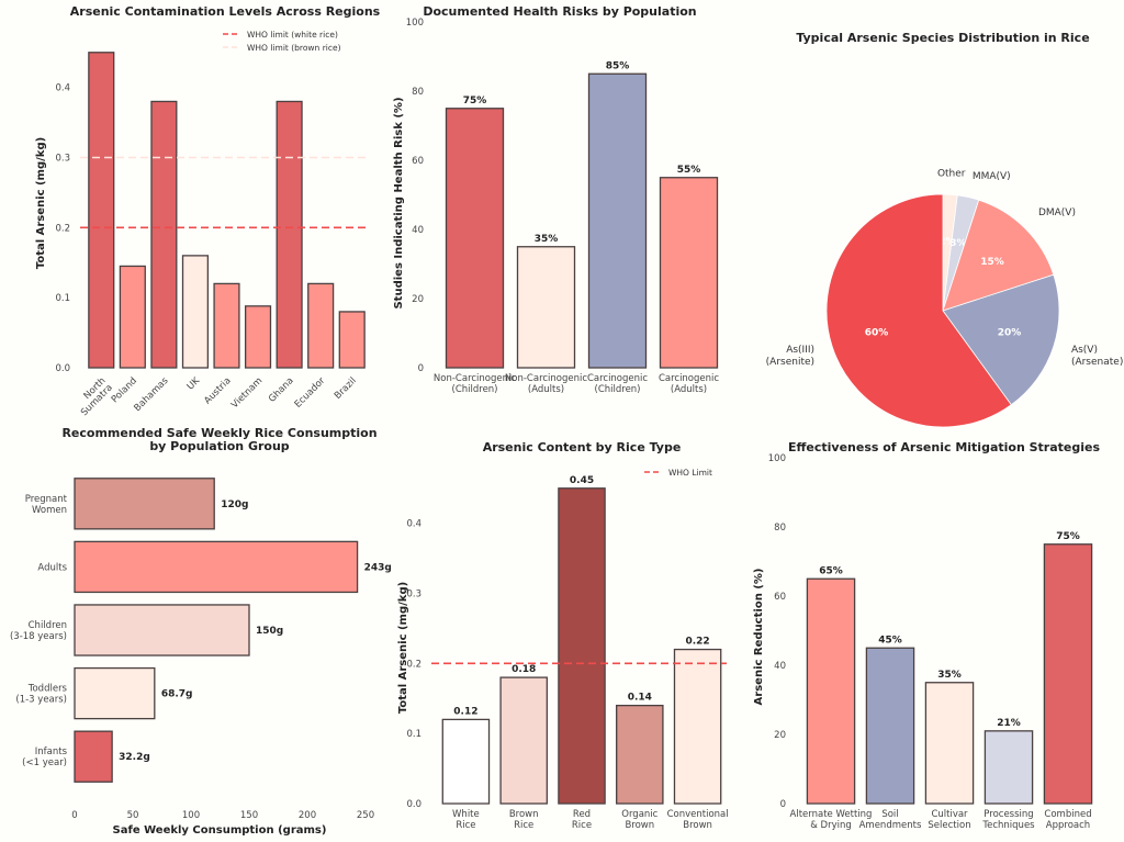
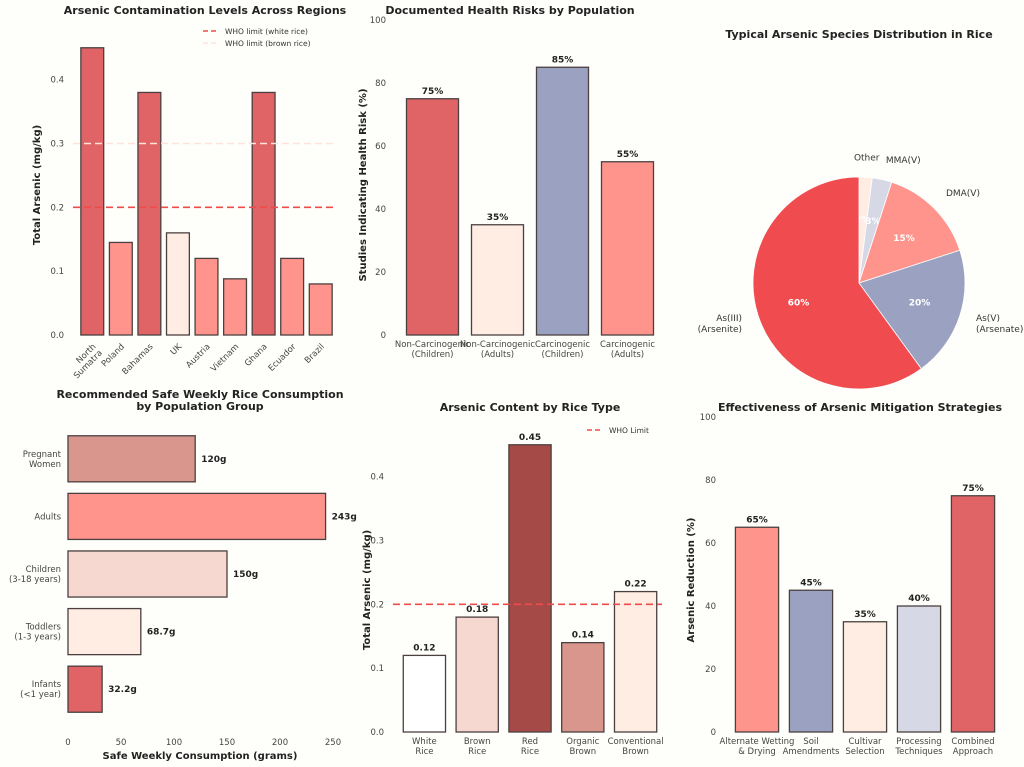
Effectiveness of Arsenic Mitigation Strategies/Processing Techniques: 21% -> 40%
